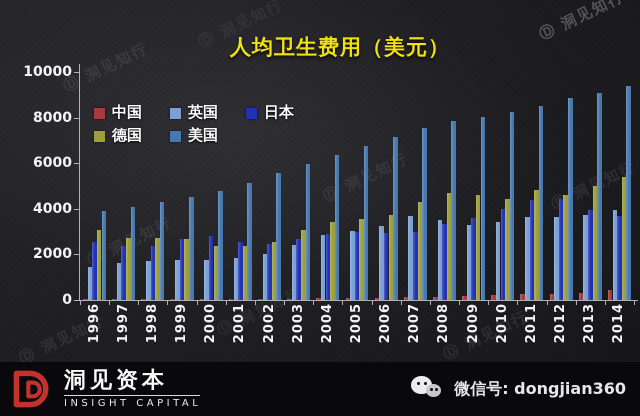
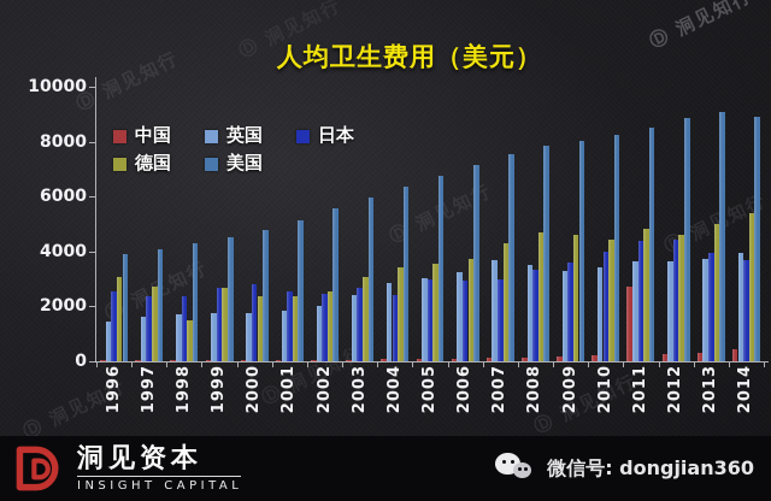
德国/1998: 2700 -> 1500
日本/2004: 2900 -> 2400
中国/2011: 200 -> 2700
美国/2014: 9400 -> 8900
